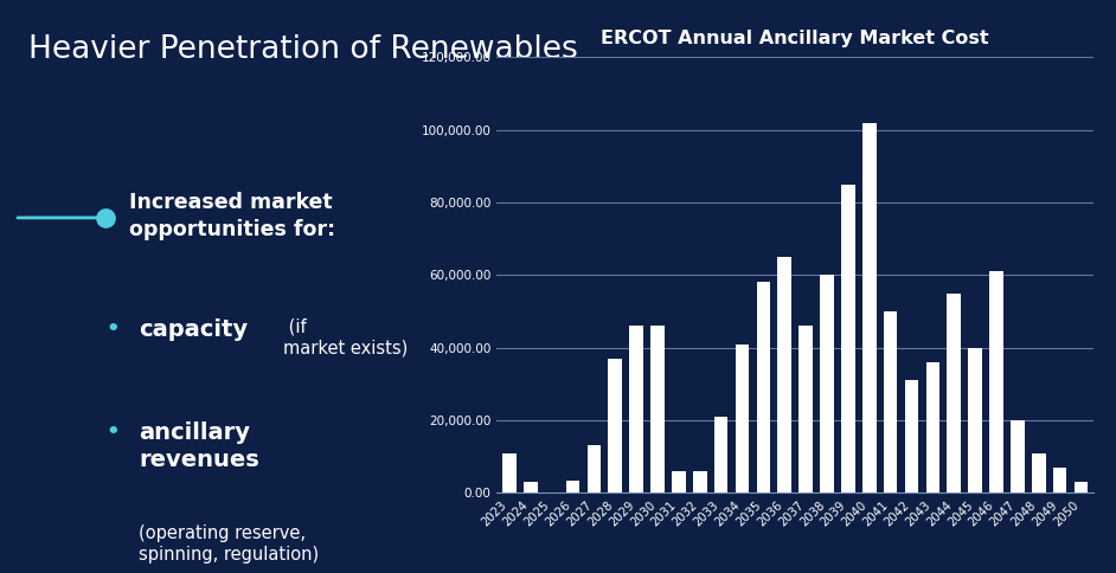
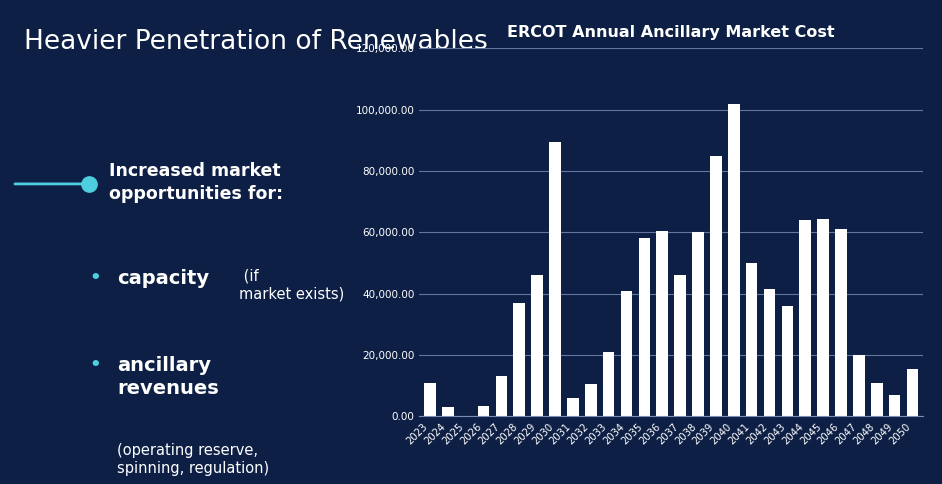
2030: 46,000 -> 89,500
2032: 6,000 -> 10,500
2036: 65,000 -> 60,500
2042: 31,000 -> 41,500
2044: 55,000 -> 64,000
2045: 40,000 -> 64,500
2050: 3,000 -> 15,500
